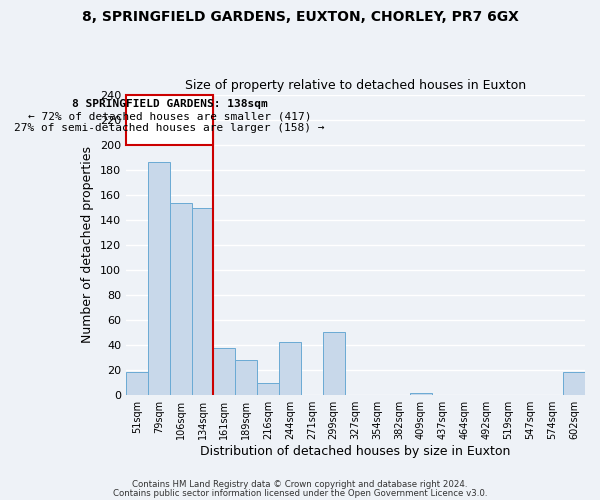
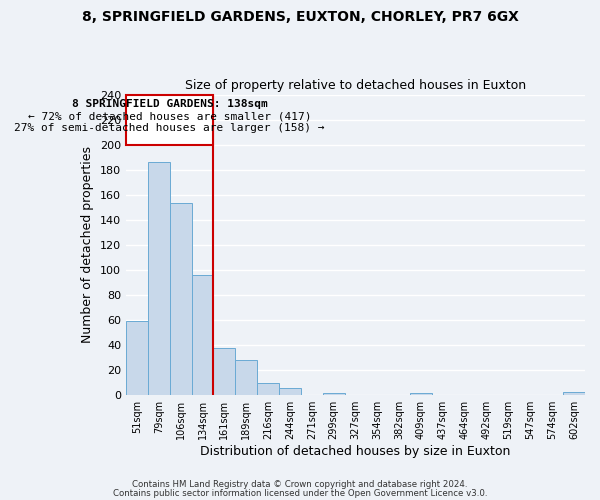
51sqm: 18 -> 59
134sqm: 149 -> 96
244sqm: 42 -> 5
299sqm: 50 -> 1
602sqm: 18 -> 2
